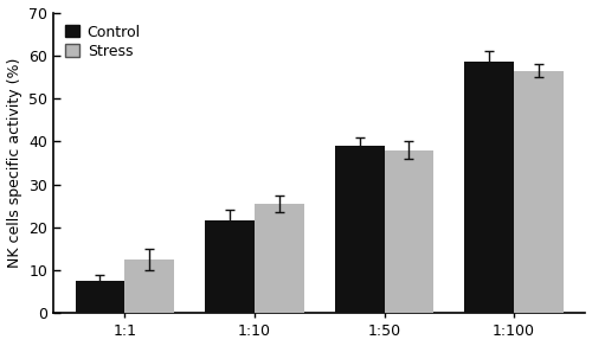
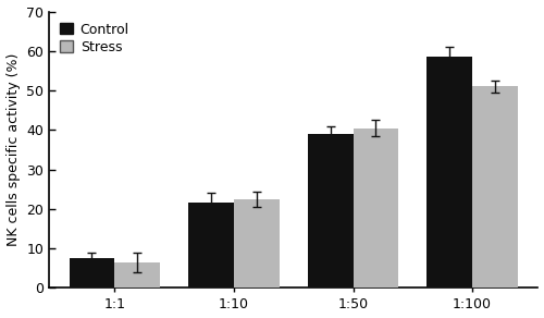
Stress/1:1: 12.5 -> 6.5
Stress/1:10: 25.5 -> 22.5
Stress/1:50: 38.0 -> 40.5
Stress/1:100: 56.5 -> 51.0
